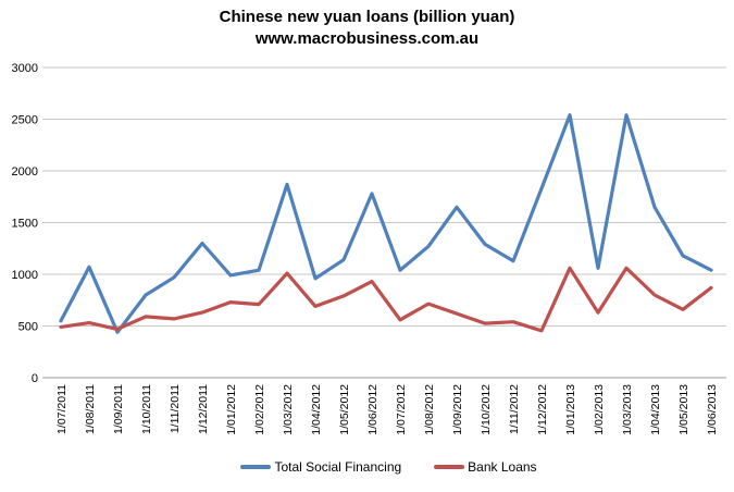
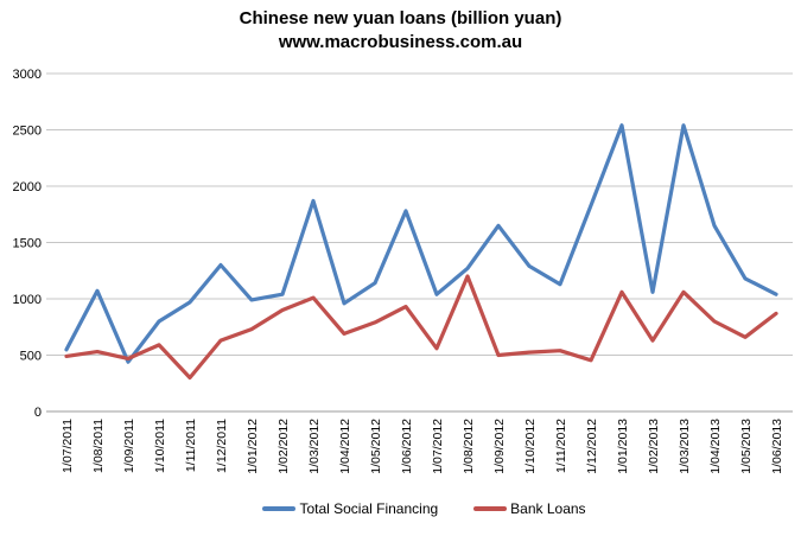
Bank Loans/1/11/2011: 600 -> 300
Bank Loans/1/02/2012: 700 -> 900
Bank Loans/1/08/2012: 700 -> 1200
Bank Loans/1/09/2012: 600 -> 500
